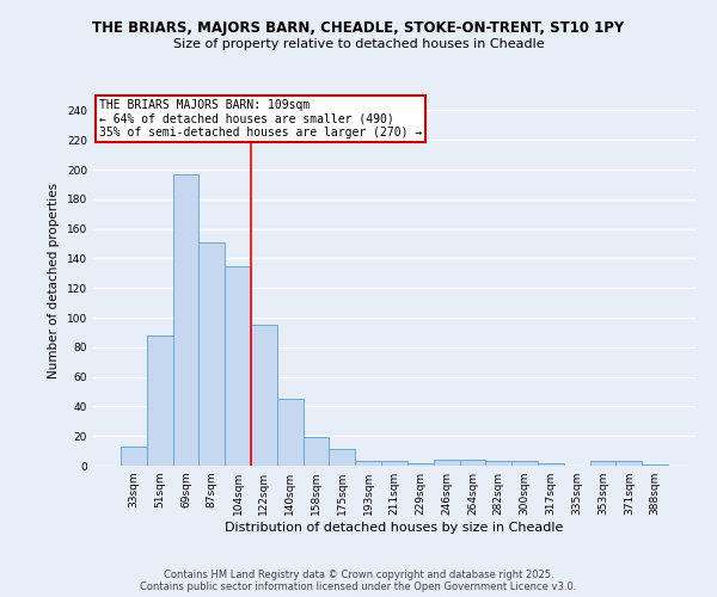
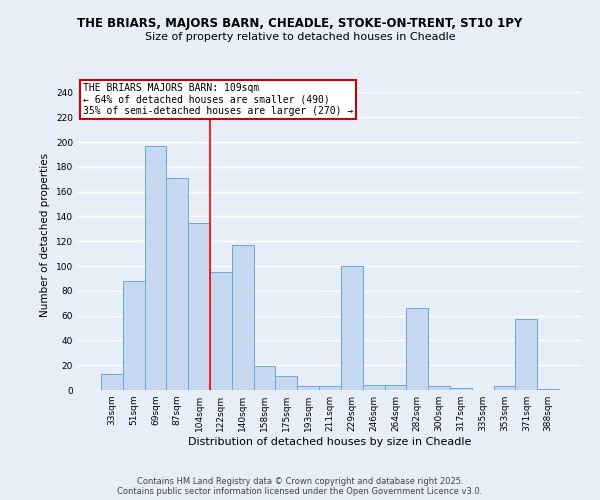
87sqm: 151 -> 171
140sqm: 45 -> 117
229sqm: 2 -> 100
282sqm: 3 -> 66
371sqm: 3 -> 57
